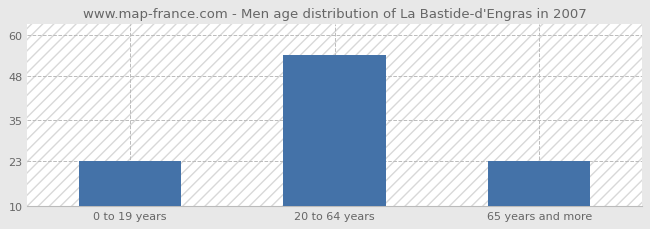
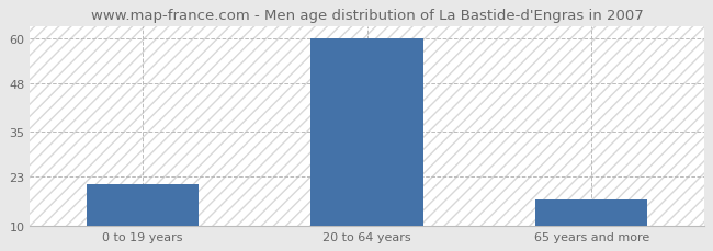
0 to 19 years: 23 -> 21
20 to 64 years: 54 -> 60
65 years and more: 23 -> 17
